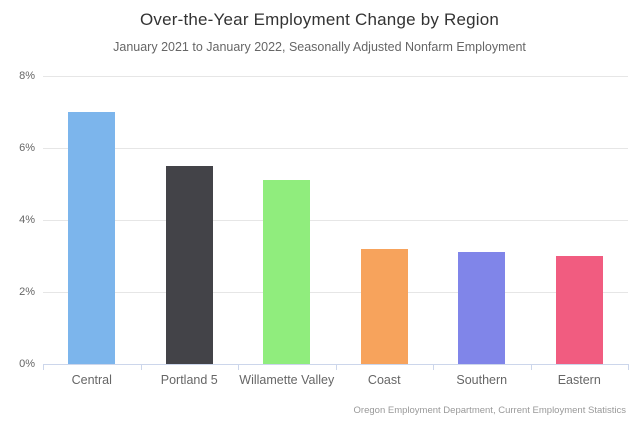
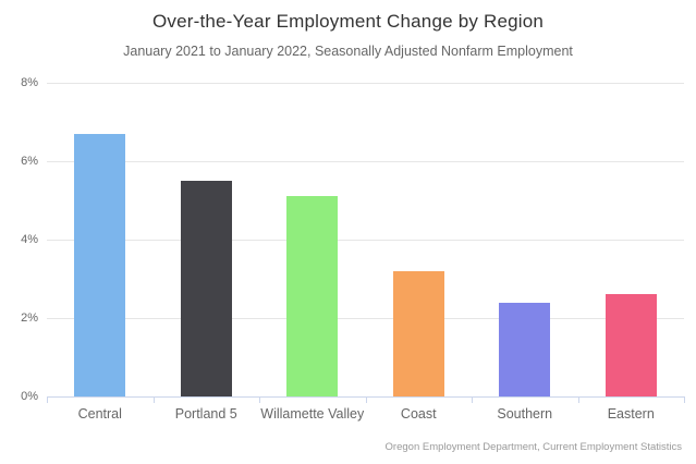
Central: 7.0% -> 6.7%
Southern: 3.1% -> 2.4%
Eastern: 3.0% -> 2.6%
